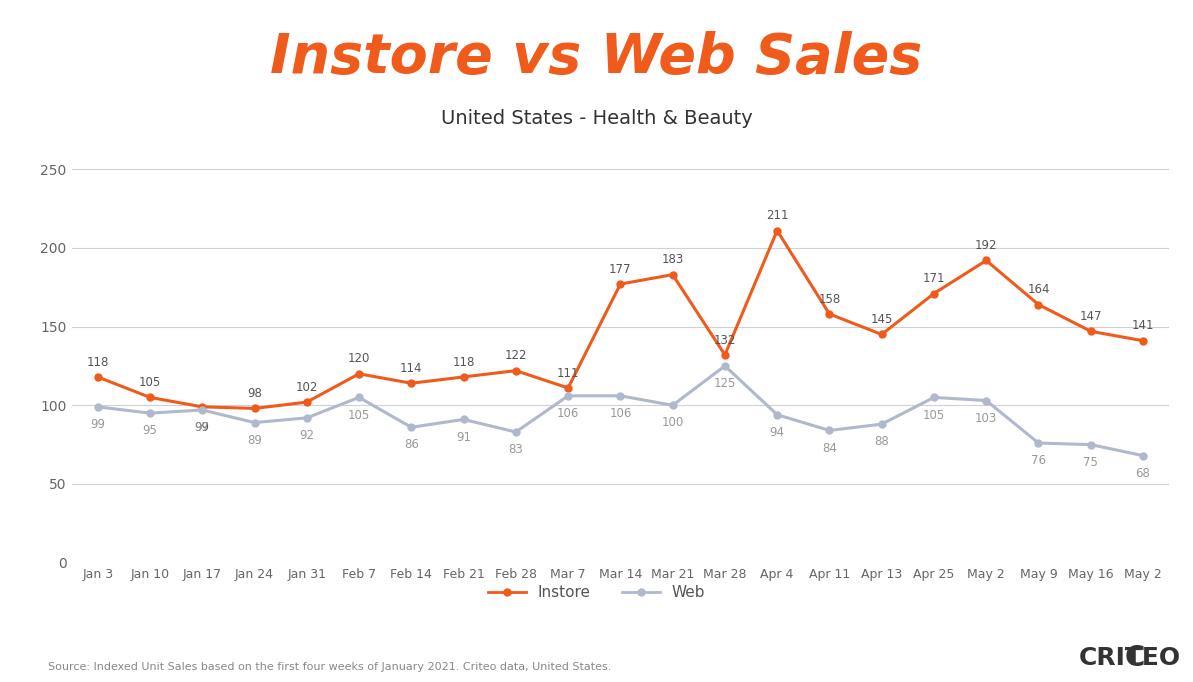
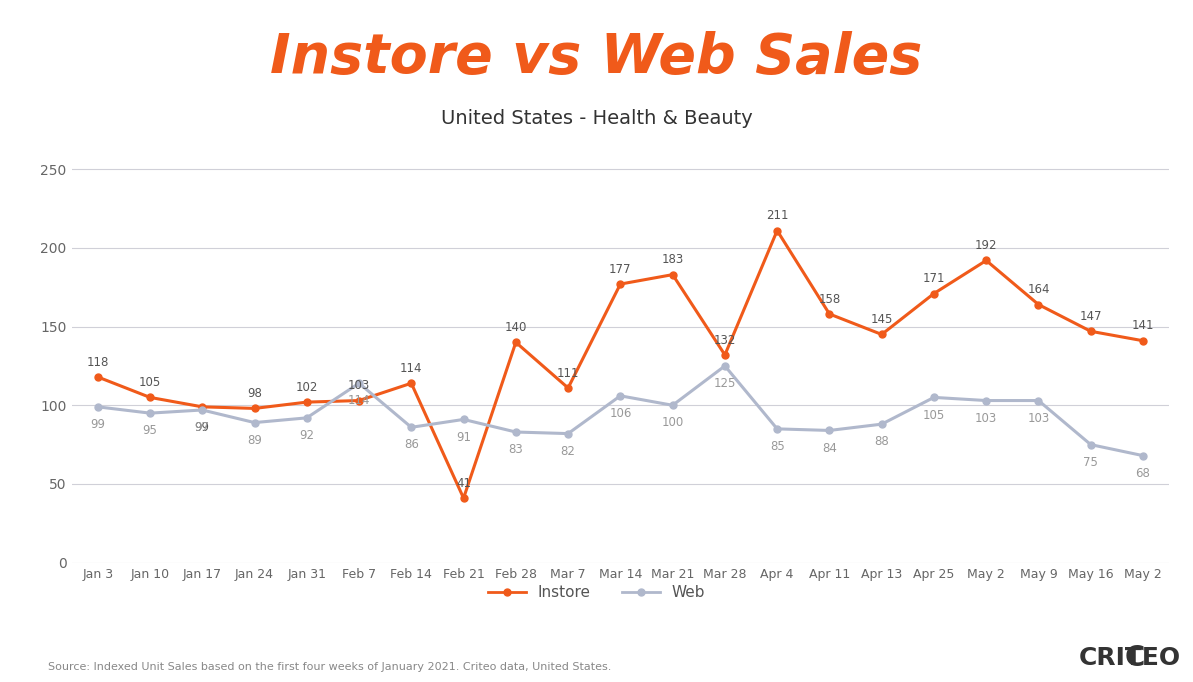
Instore/Feb 7: 120 -> 103
Web/Feb 7: 105 -> 114
Instore/Feb 21: 118 -> 41
Instore/Feb 28: 122 -> 140
Web/Mar 7: 106 -> 82
Web/Apr 4: 94 -> 85
Web/May 9: 76 -> 103
